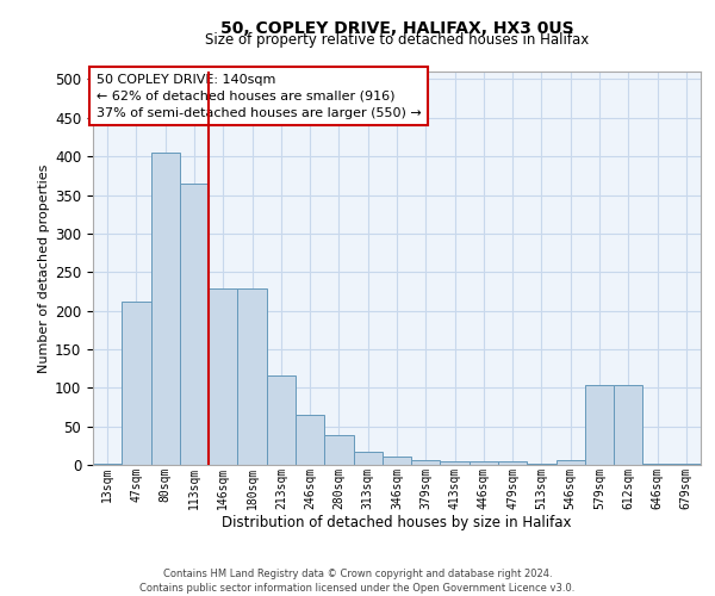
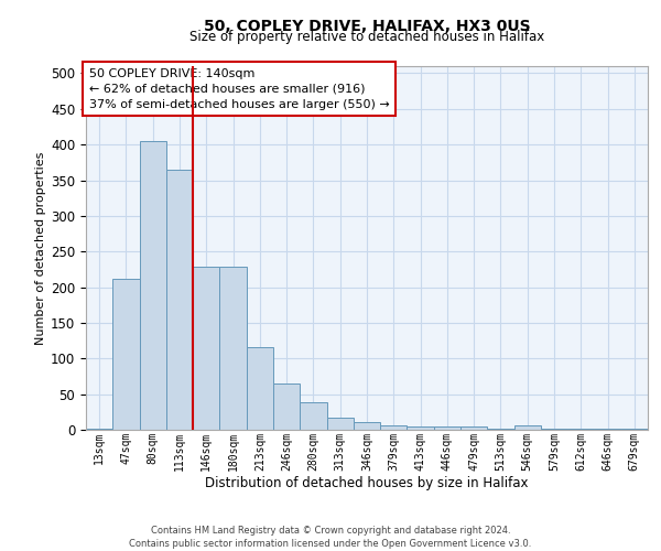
579sqm: 104 -> 1
612sqm: 104 -> 1
